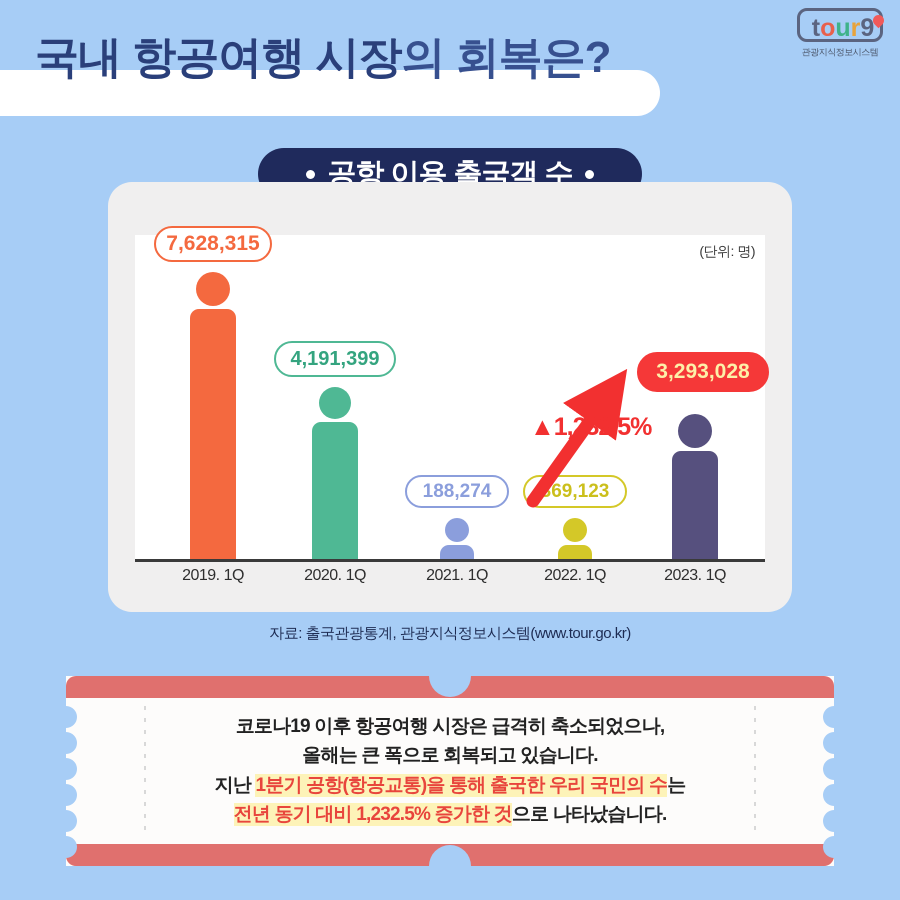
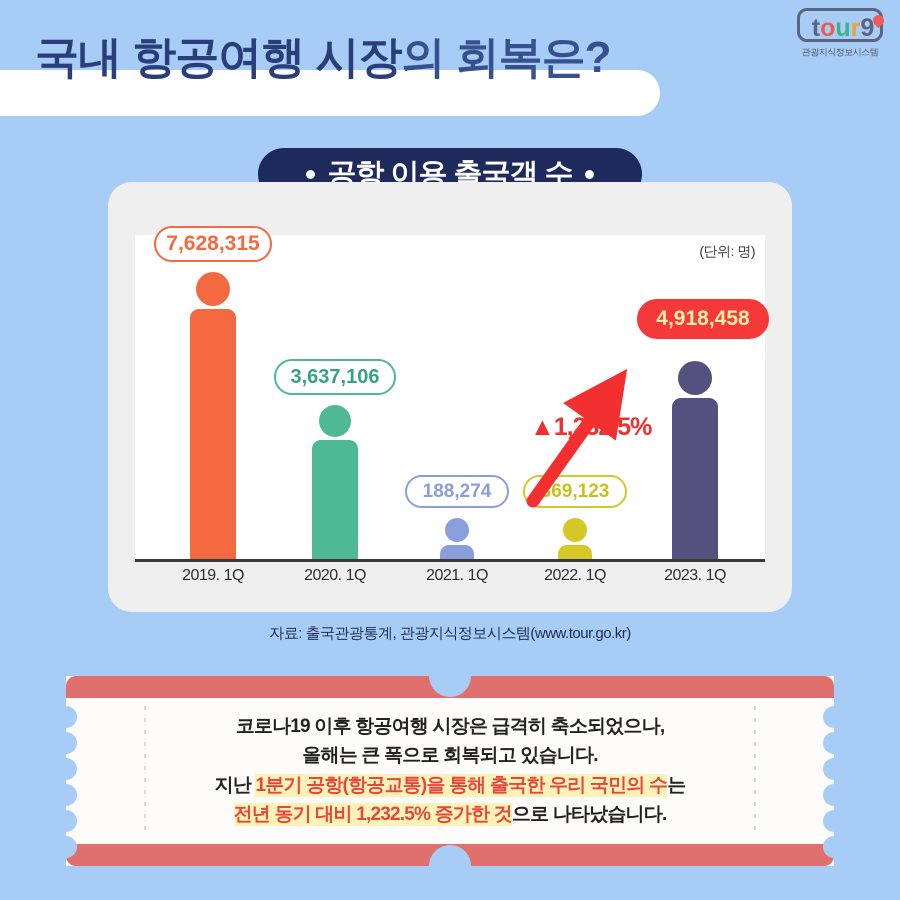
2020. 1Q: 4,191,399 -> 3,637,106
2023. 1Q: 3,293,028 -> 4,918,458
